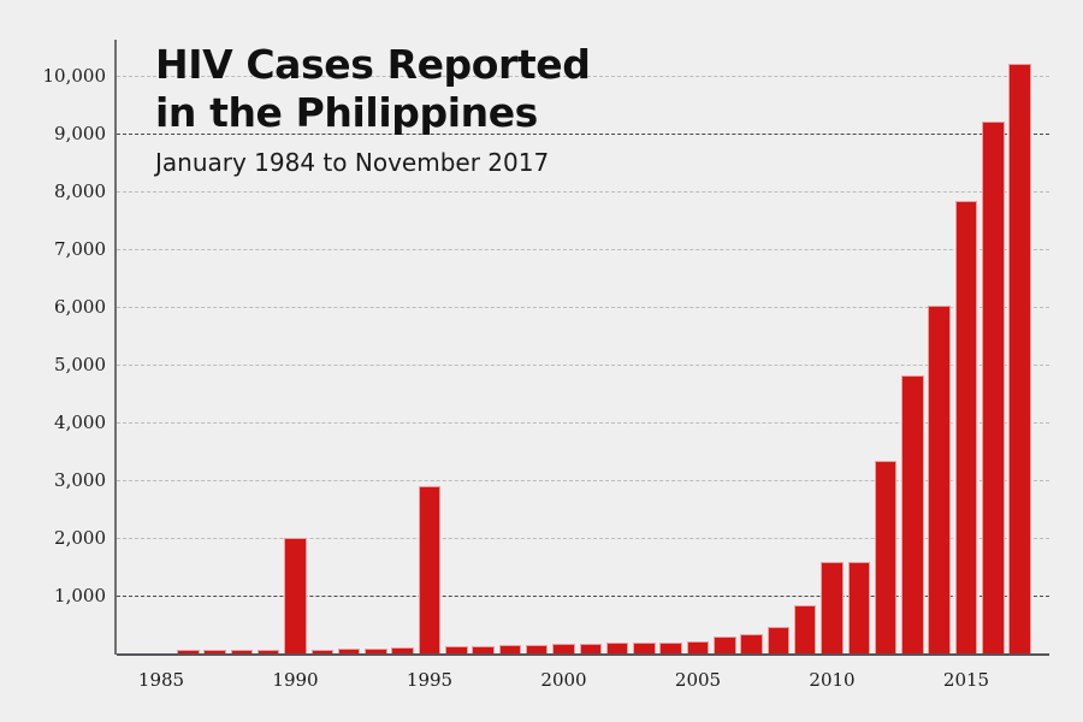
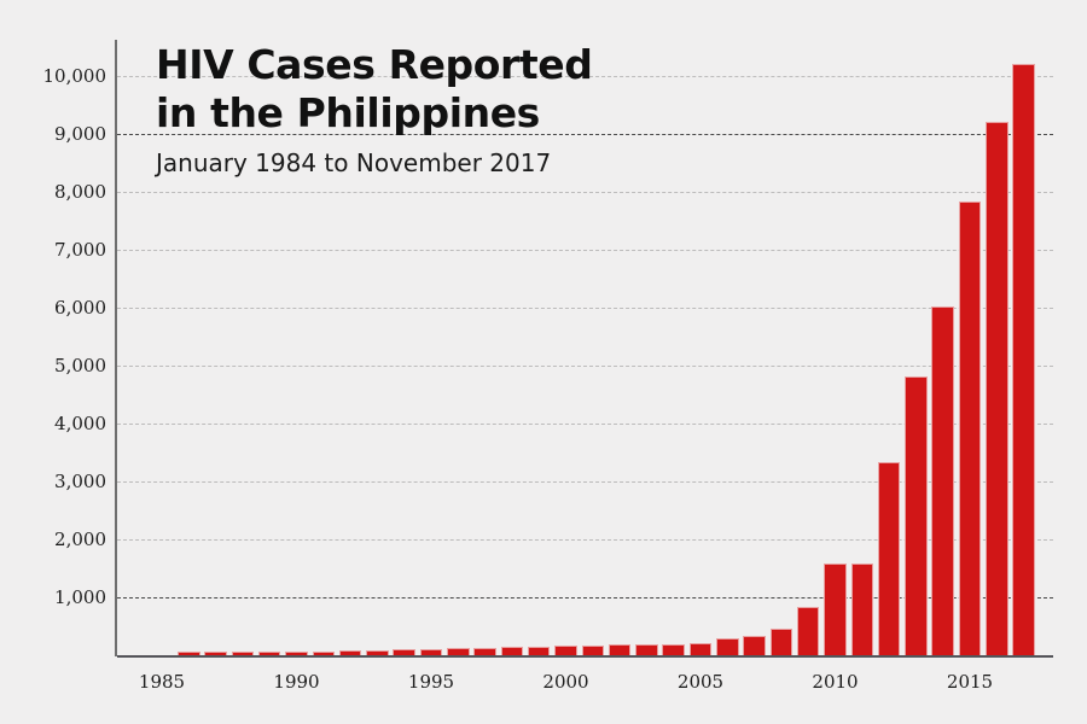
1990: 2000 -> 100
1995: 2900 -> 100
